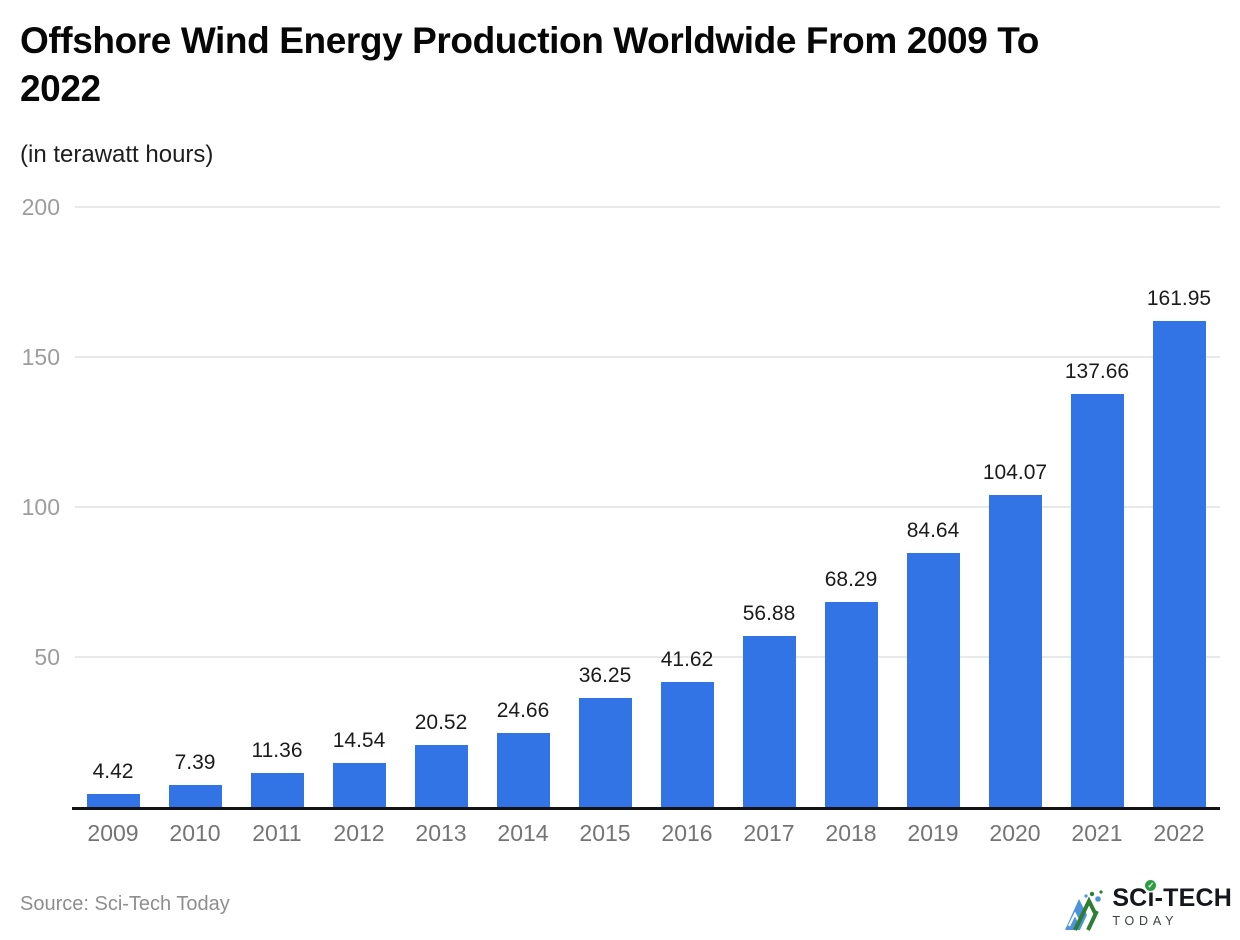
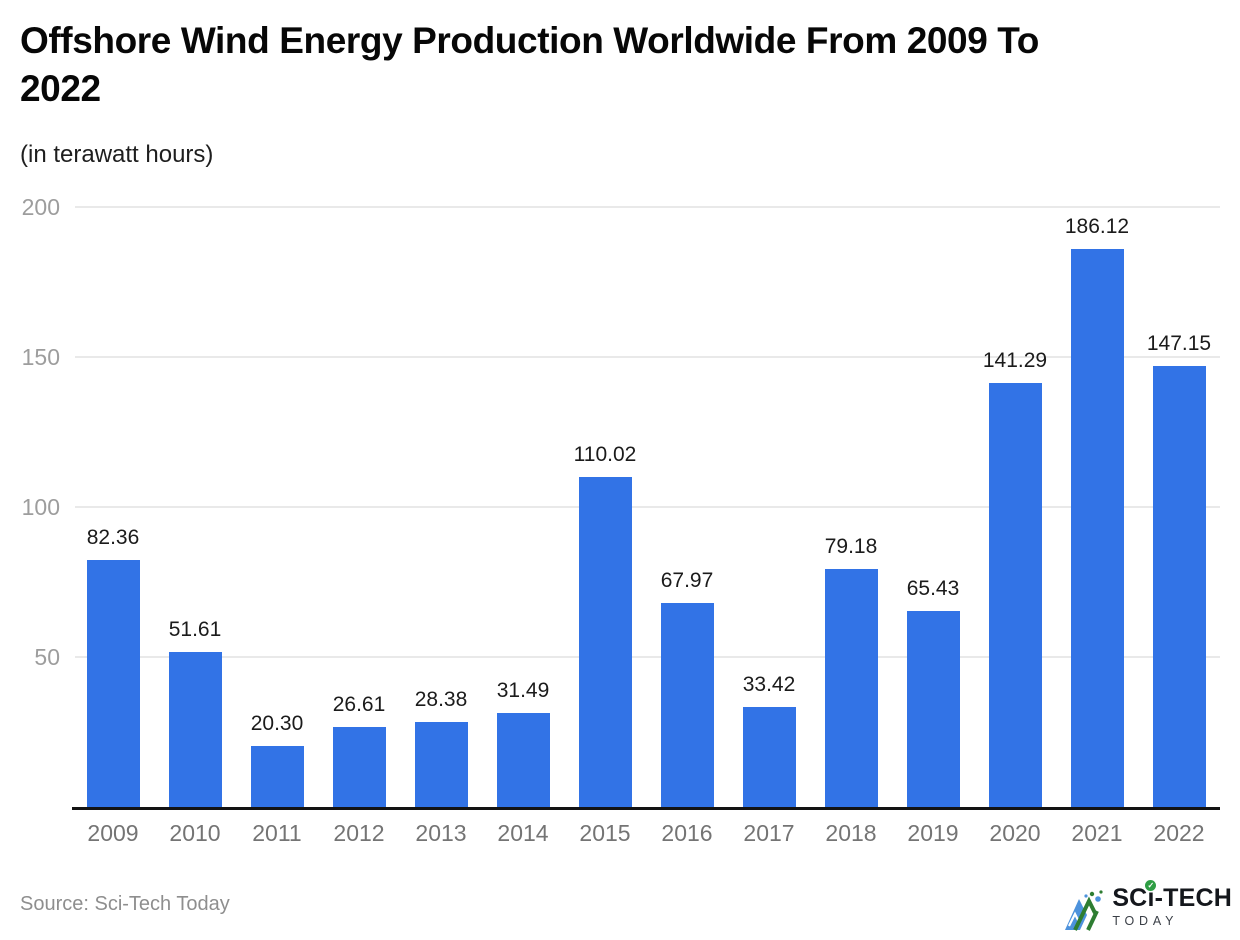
2009: 4.42 -> 82.36
2010: 7.39 -> 51.61
2011: 11.36 -> 20.30
2012: 14.54 -> 26.61
2013: 20.52 -> 28.38
2014: 24.66 -> 31.49
2015: 36.25 -> 110.02
2016: 41.62 -> 67.97
2017: 56.88 -> 33.42
2018: 68.29 -> 79.18
2019: 84.64 -> 65.43
2020: 104.07 -> 141.29
2021: 137.66 -> 186.12
2022: 161.95 -> 147.15
